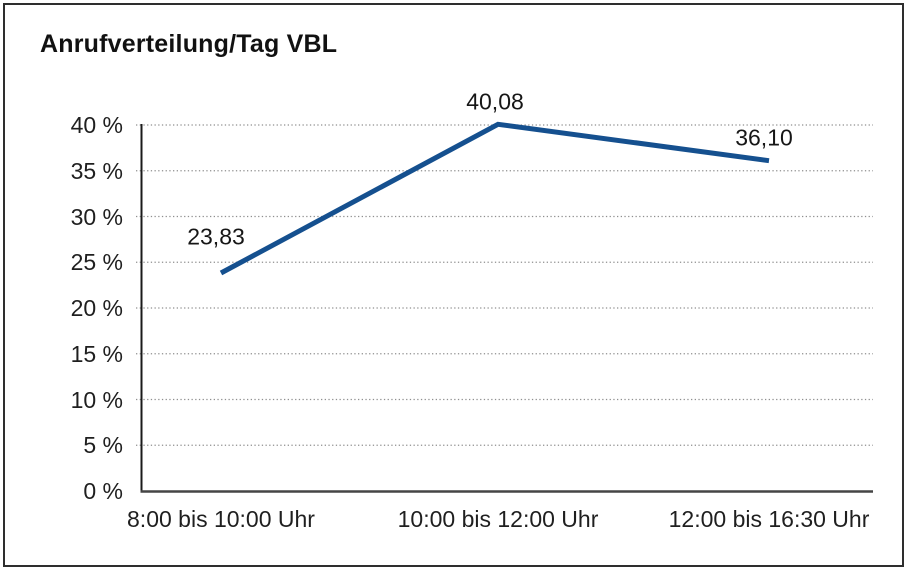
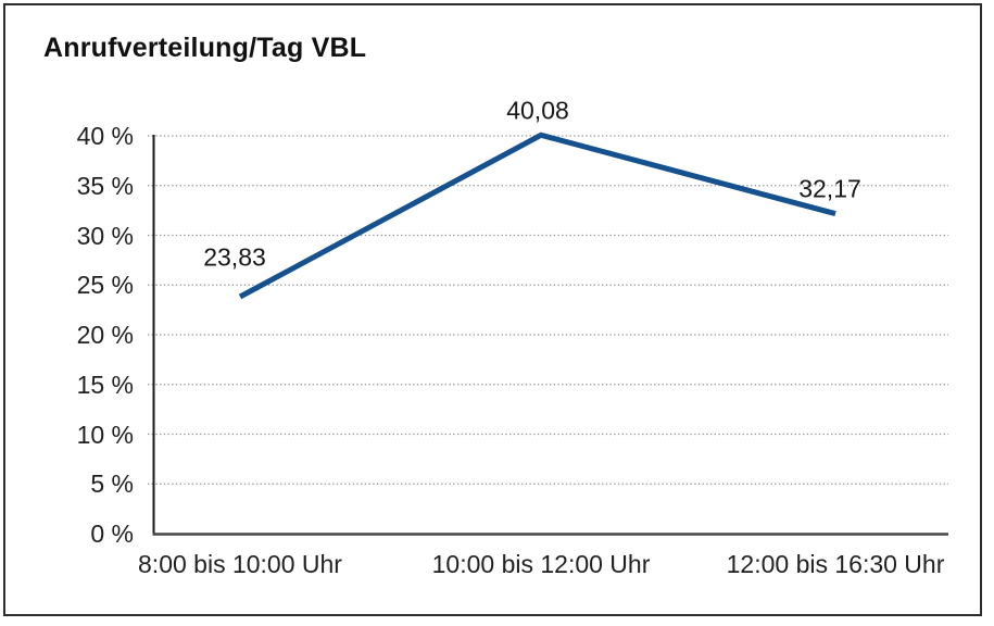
12:00 bis 16:30 Uhr: 36,10 -> 32,17
